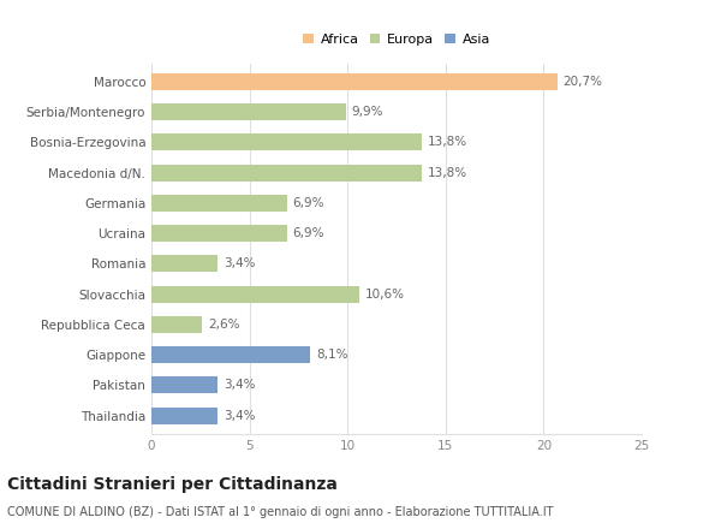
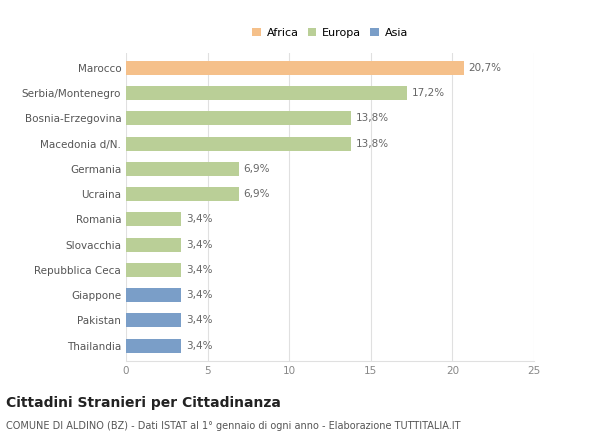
Serbia/Montenegro: 9,9% -> 17,2%
Slovacchia: 10,6% -> 3,4%
Repubblica Ceca: 2,6% -> 3,4%
Giappone: 8,1% -> 3,4%
